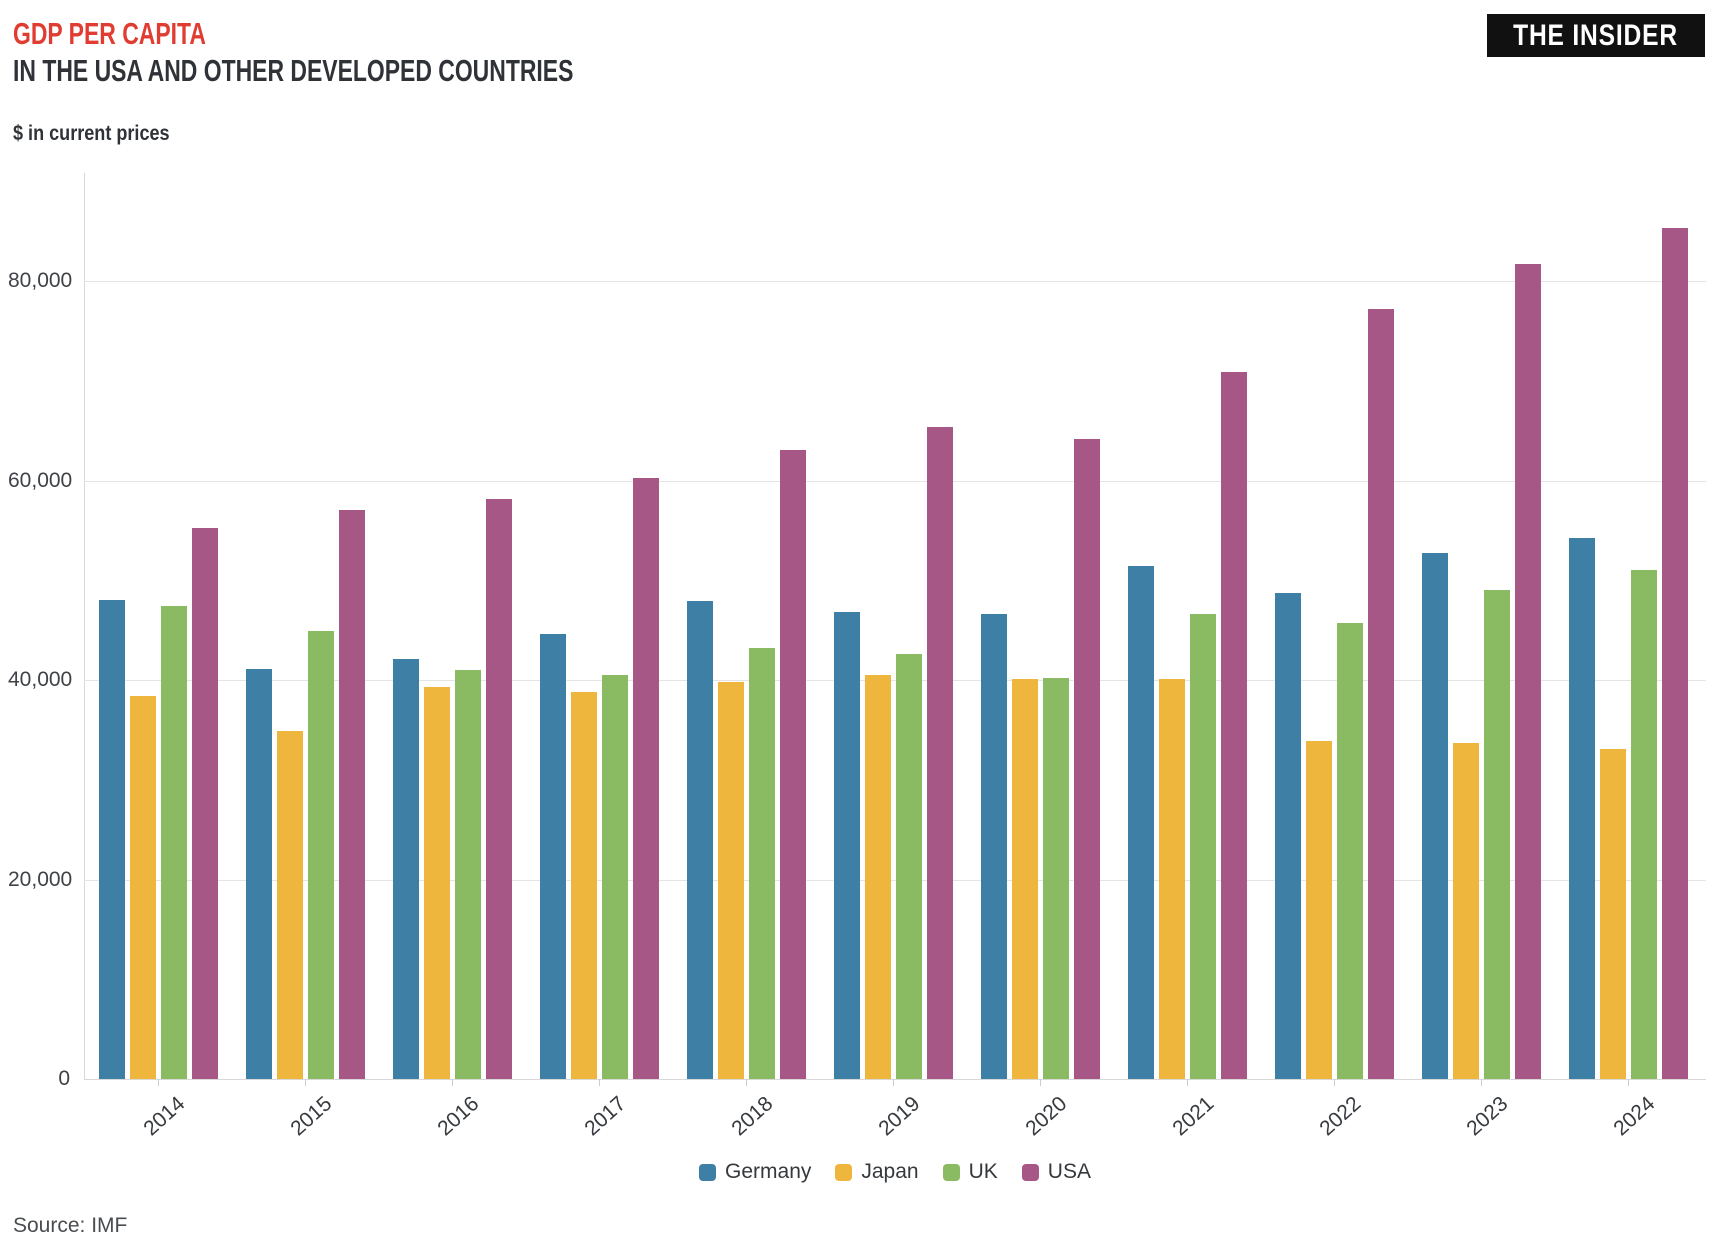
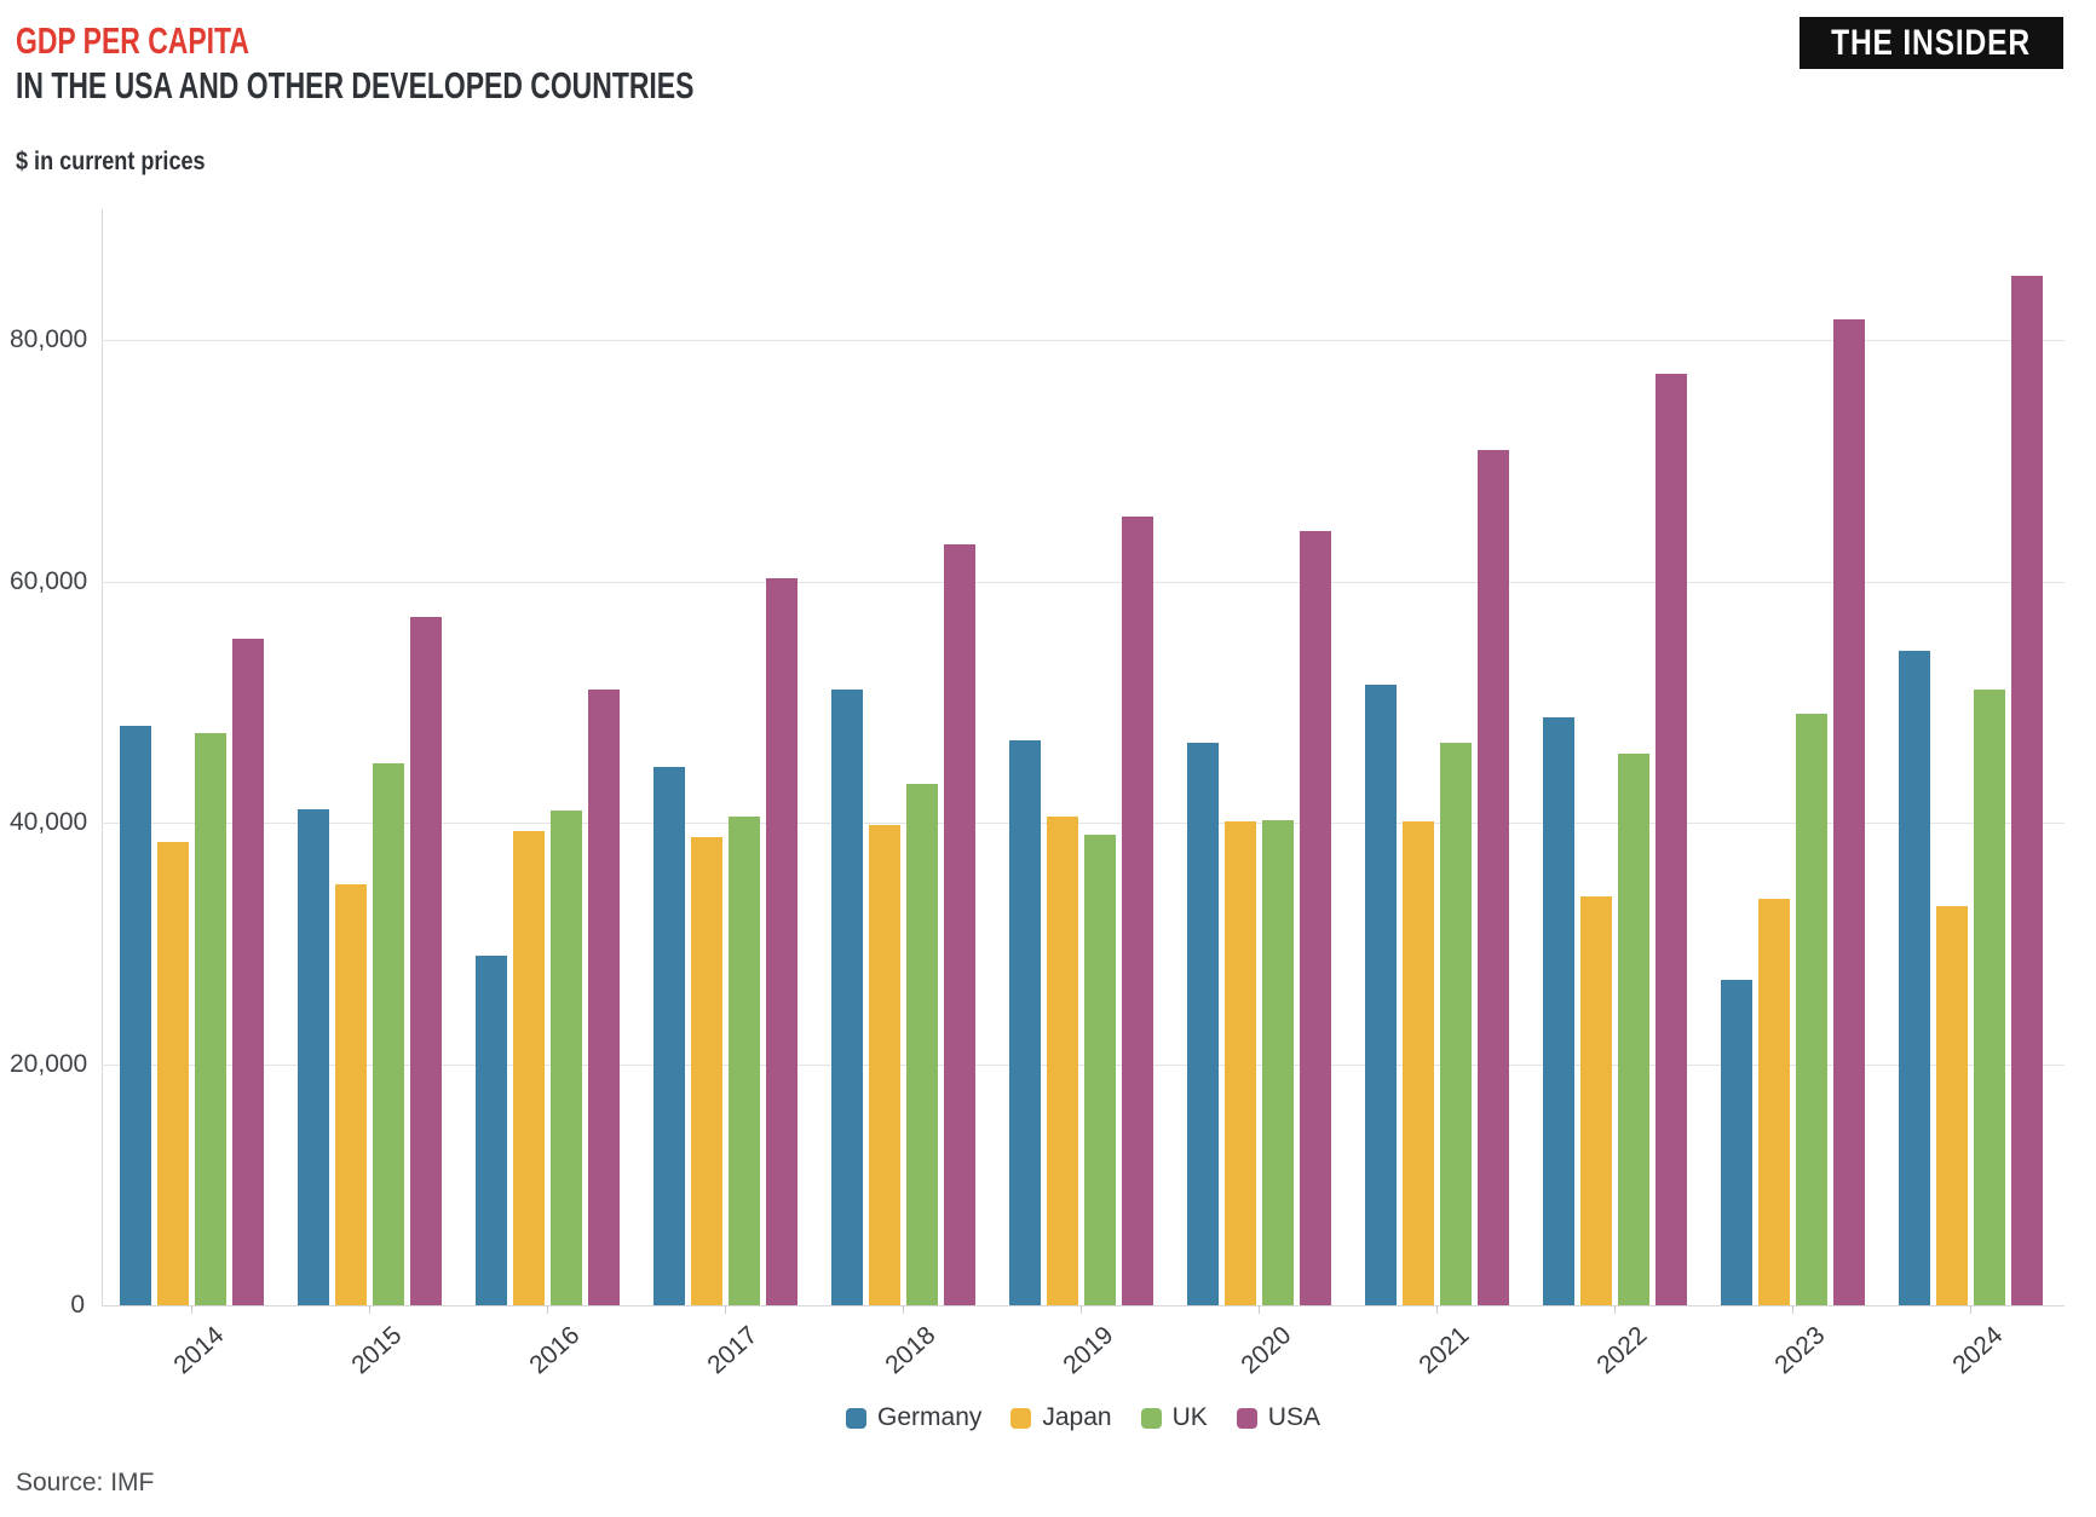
Germany/2016: 42000 -> 29000
USA/2016: 58000 -> 51000
Germany/2018: 48000 -> 51000
UK/2019: 43000 -> 39000
Germany/2023: 53000 -> 27000
